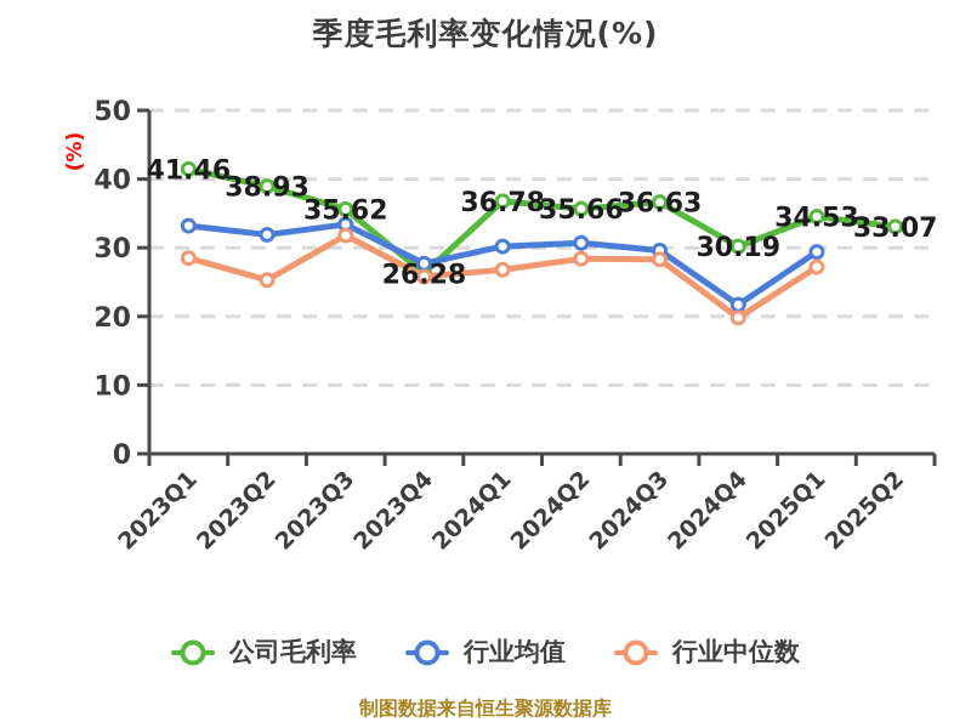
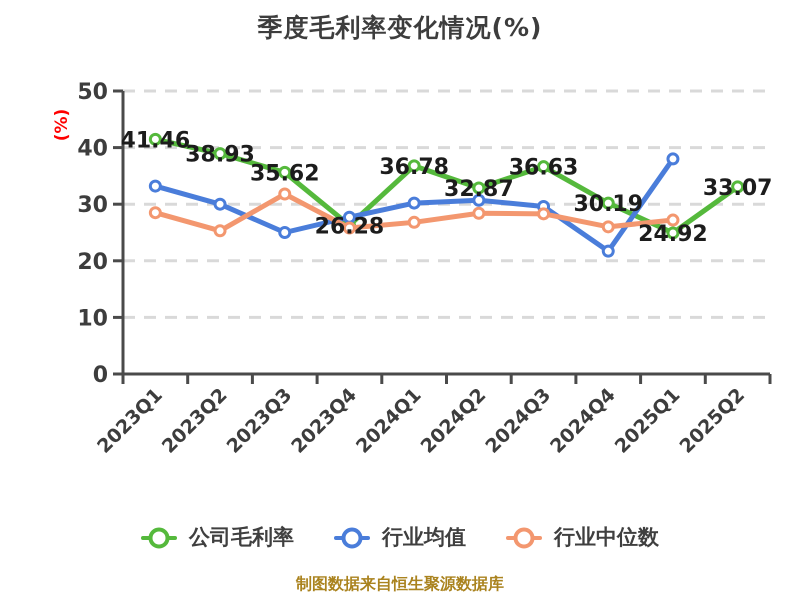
行业均值/2023Q2: 32 -> 30
行业均值/2023Q3: 33 -> 25
公司毛利率/2024Q2: 35.66 -> 32.87
行业中位数/2024Q4: 20 -> 26
公司毛利率/2025Q1: 34.53 -> 24.92
行业均值/2025Q1: 29 -> 38
